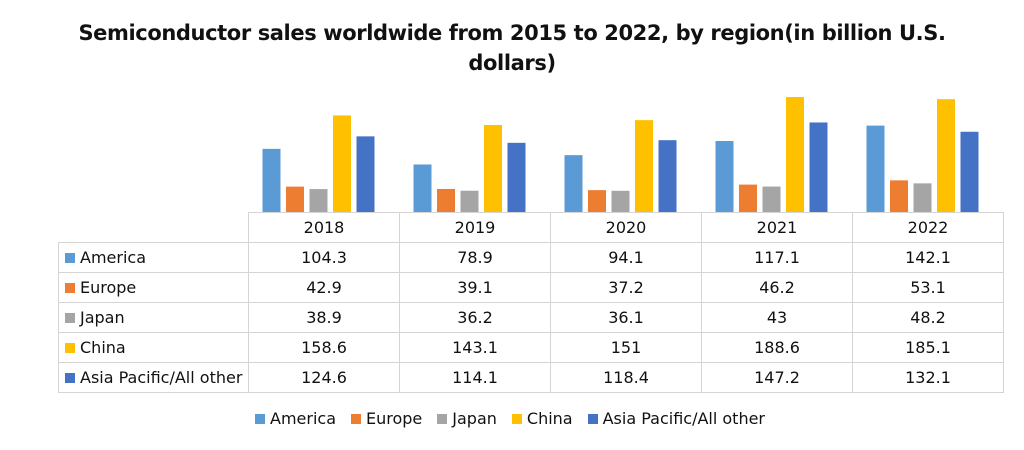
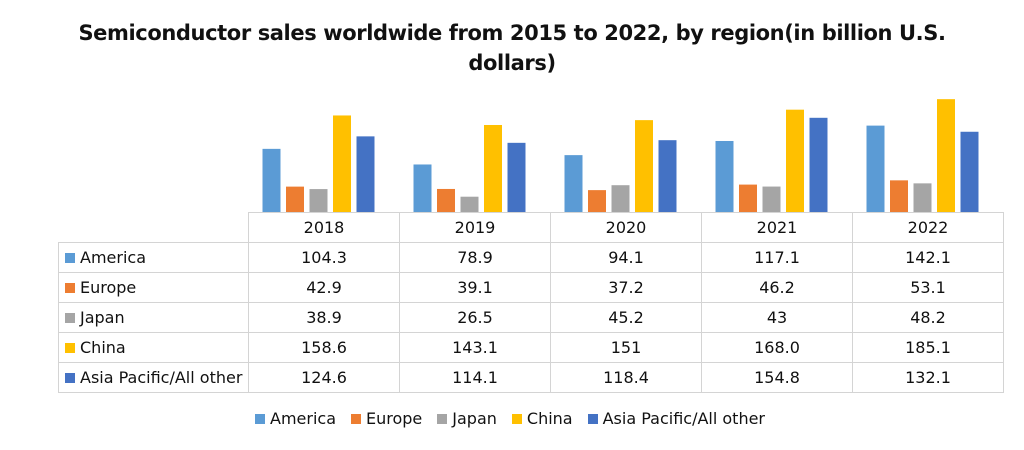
Japan/2019: 36.2 -> 26.5
Japan/2020: 36.1 -> 45.2
China/2021: 188.6 -> 168.0
Asia Pacific/All other/2021: 147.2 -> 154.8
